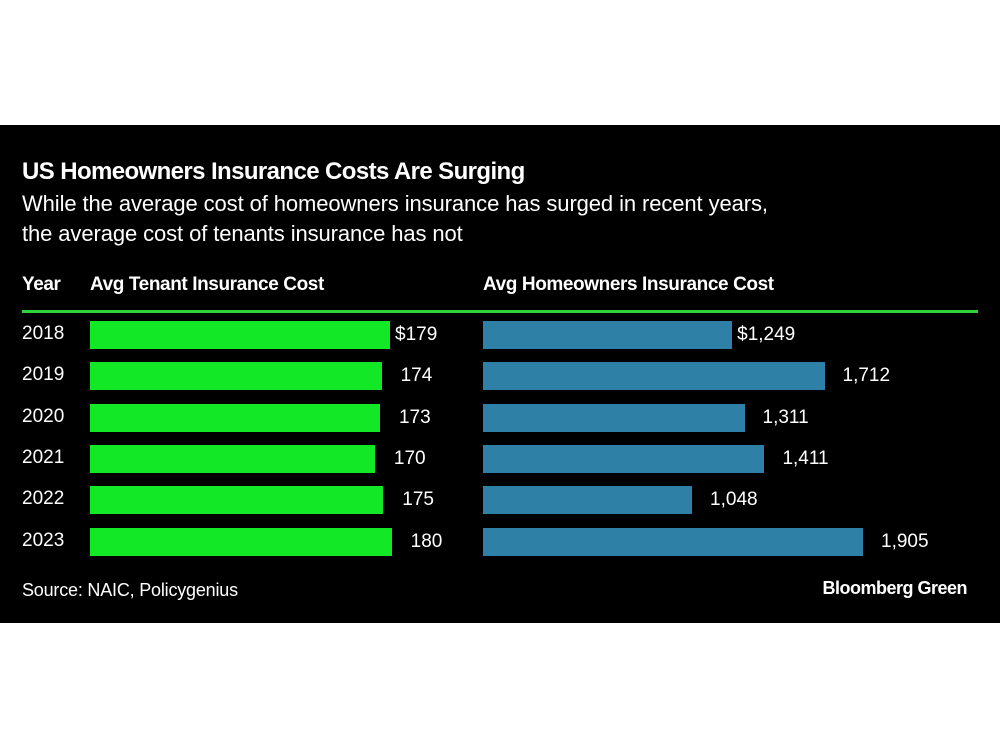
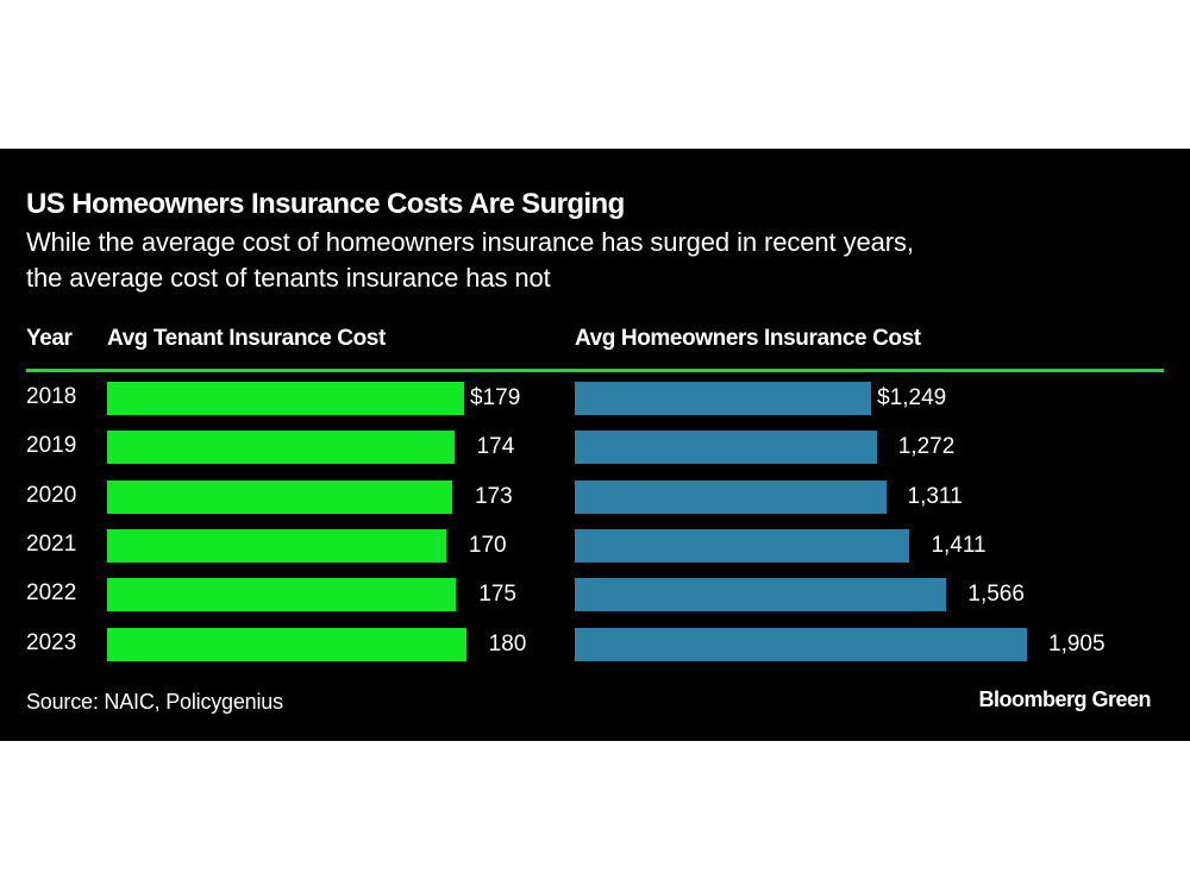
Avg Homeowners Insurance Cost/2019: 1,712 -> 1,272
Avg Homeowners Insurance Cost/2022: 1,048 -> 1,566
